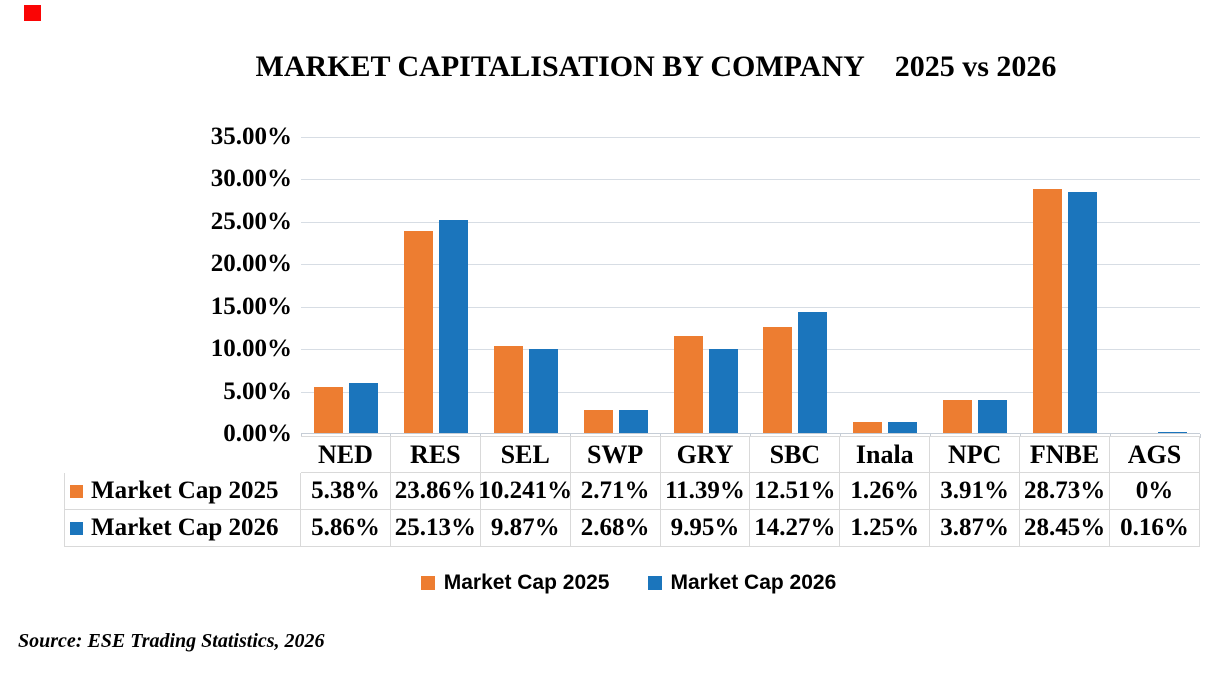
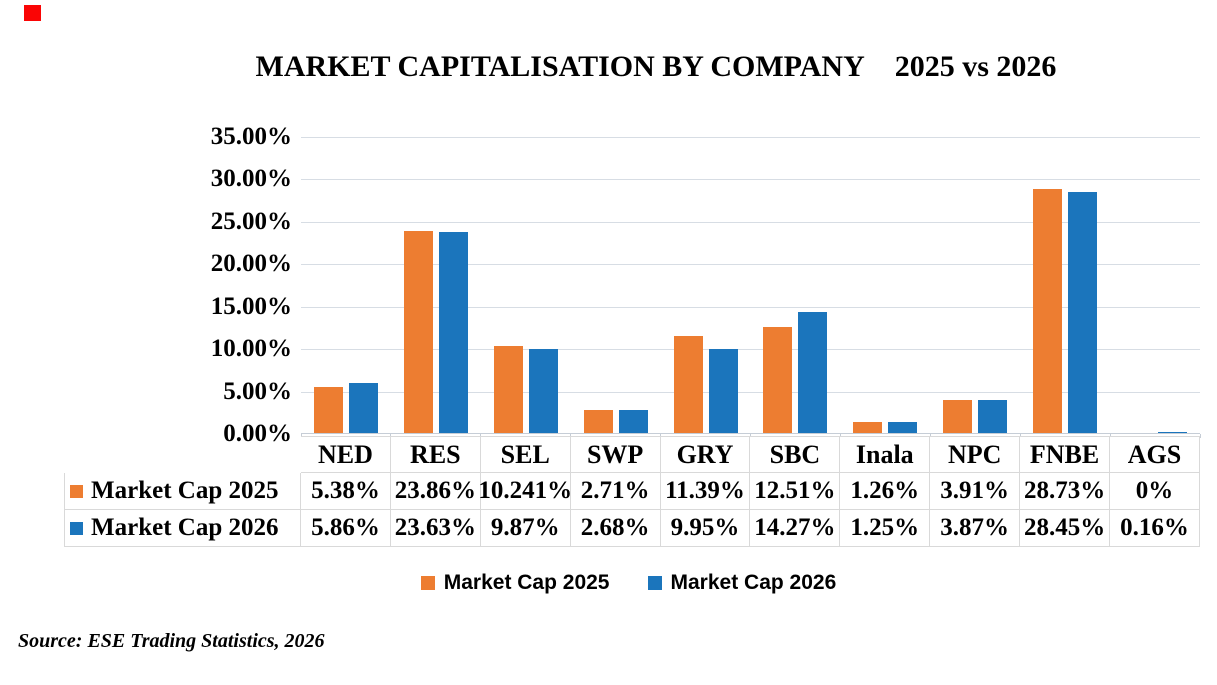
Market Cap 2026/RES: 25.13% -> 23.63%
